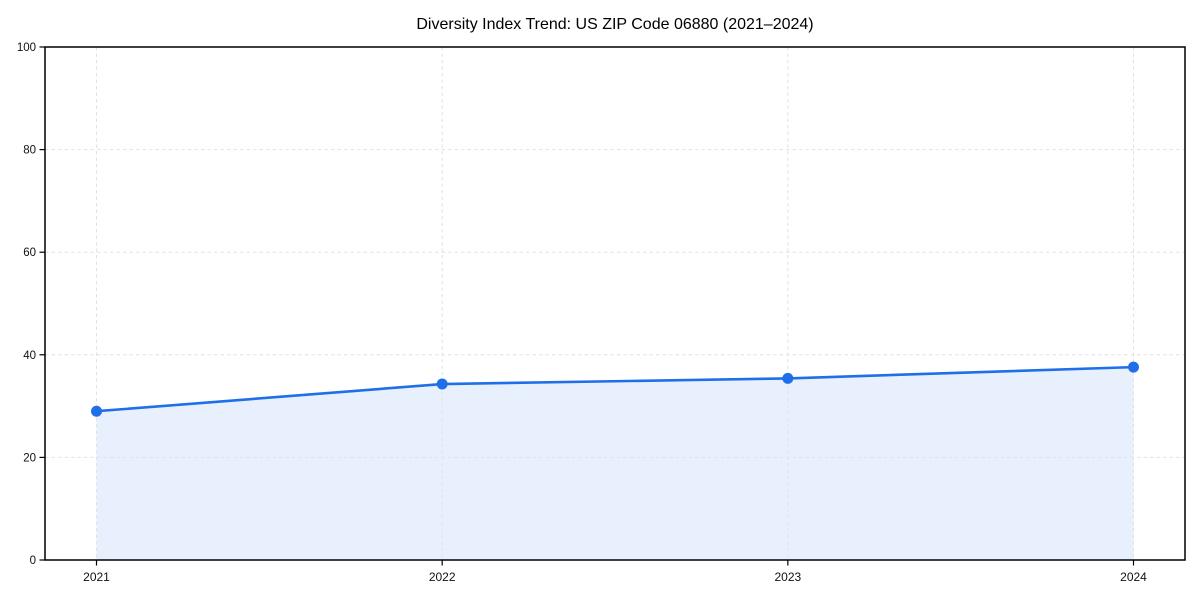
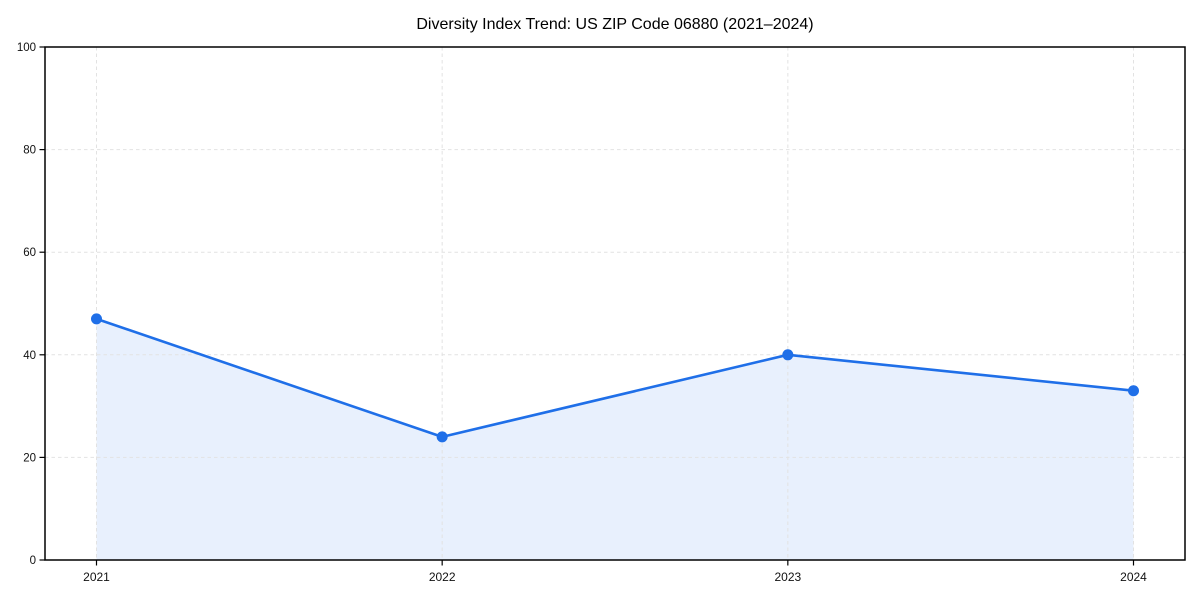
2021: 29 -> 47
2022: 34 -> 24
2023: 35 -> 40
2024: 38 -> 33
